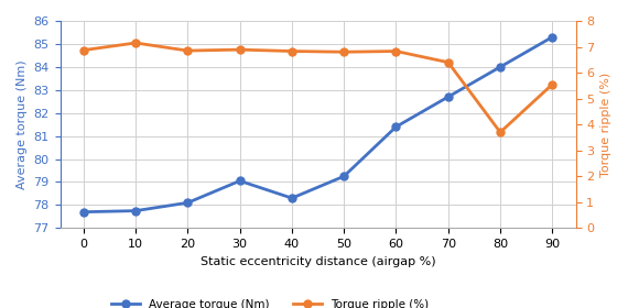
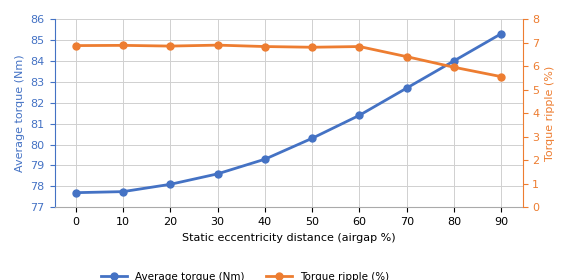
Torque ripple (%)/10: 7.15 -> 6.88
Average torque (Nm)/30: 79.05 -> 78.60
Average torque (Nm)/40: 78.30 -> 79.30
Average torque (Nm)/50: 79.25 -> 80.30
Torque ripple (%)/80: 3.70 -> 5.95
